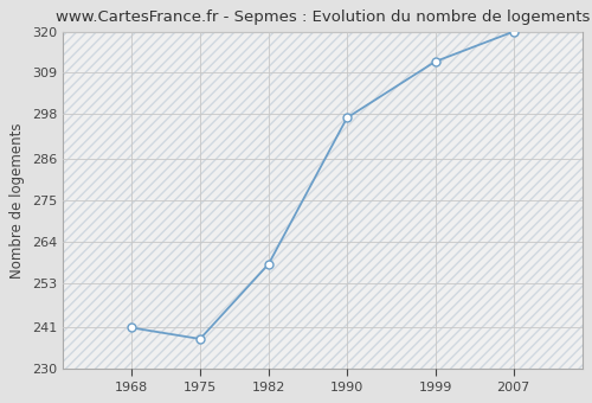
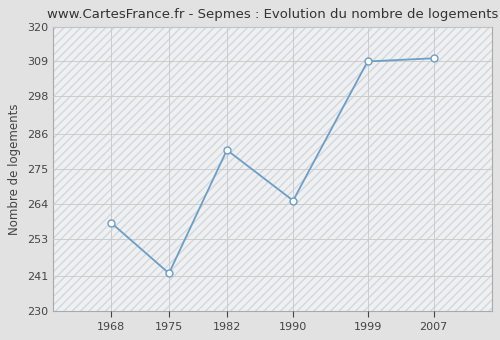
1968: 241 -> 258
1975: 238 -> 242
1982: 258 -> 281
1990: 297 -> 265
1999: 312 -> 309
2007: 320 -> 310
